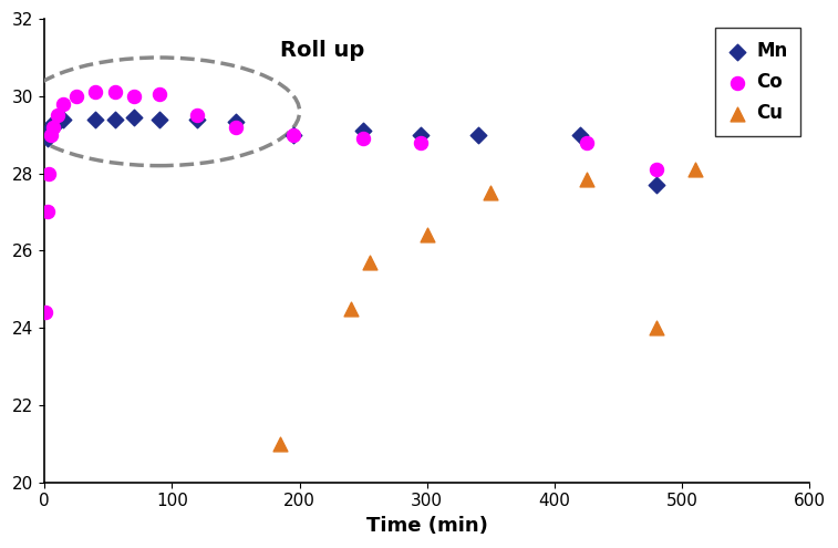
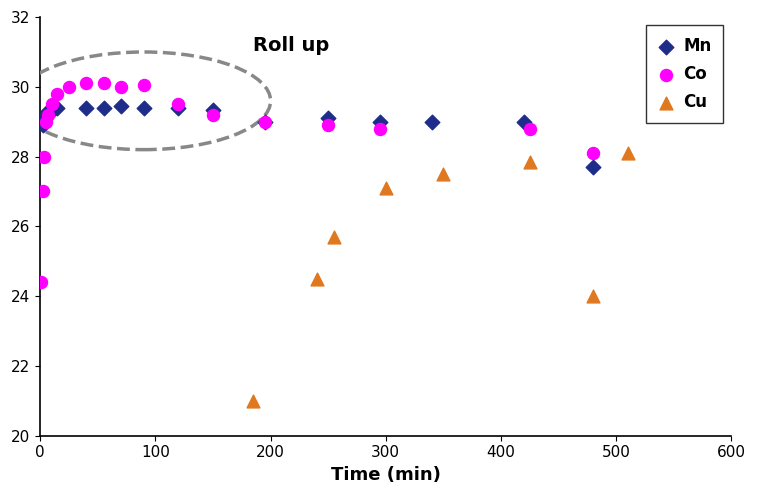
Cu/300: 26.40 -> 27.10
